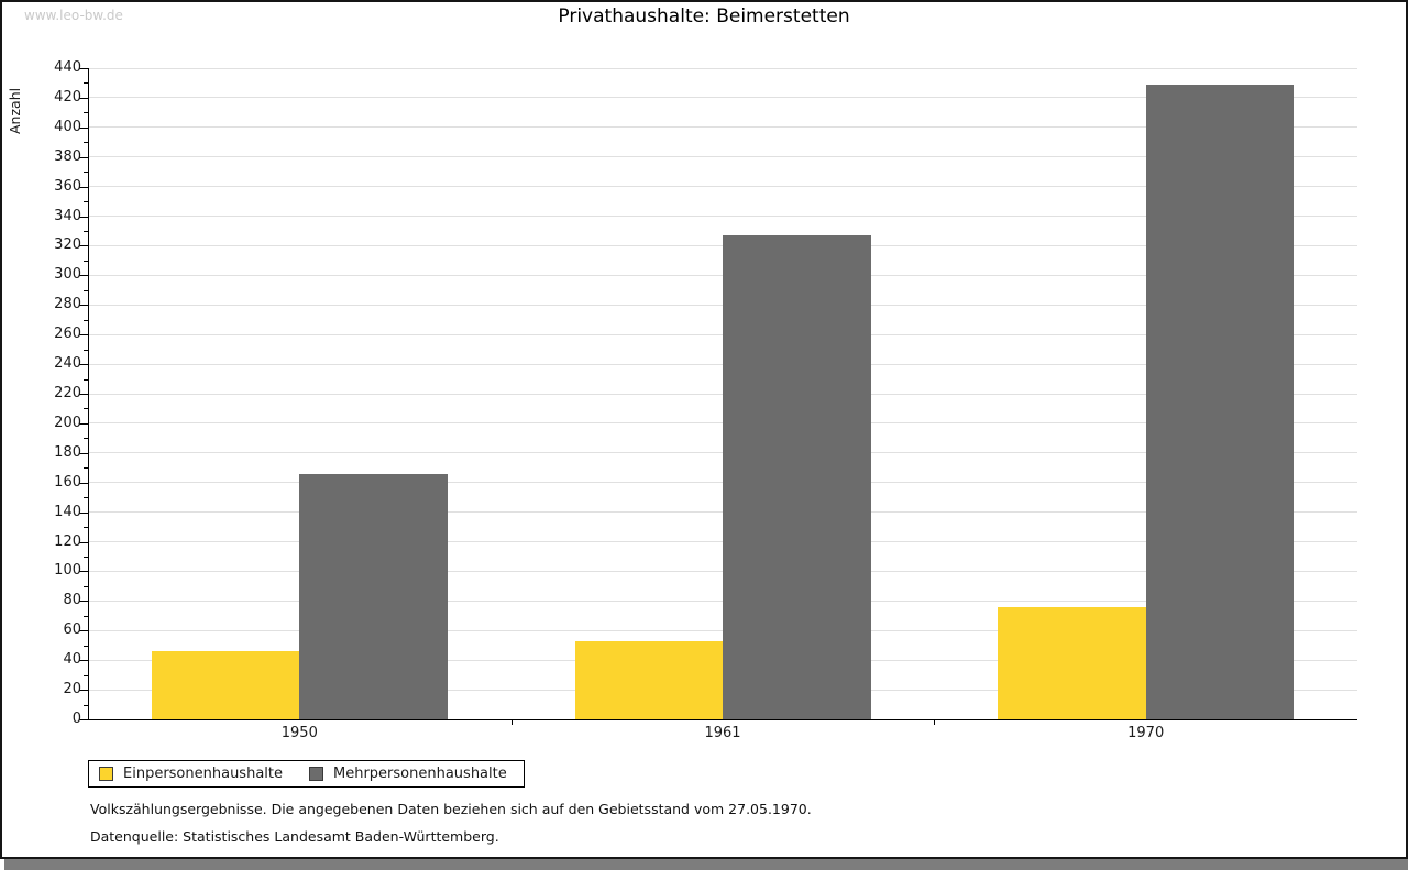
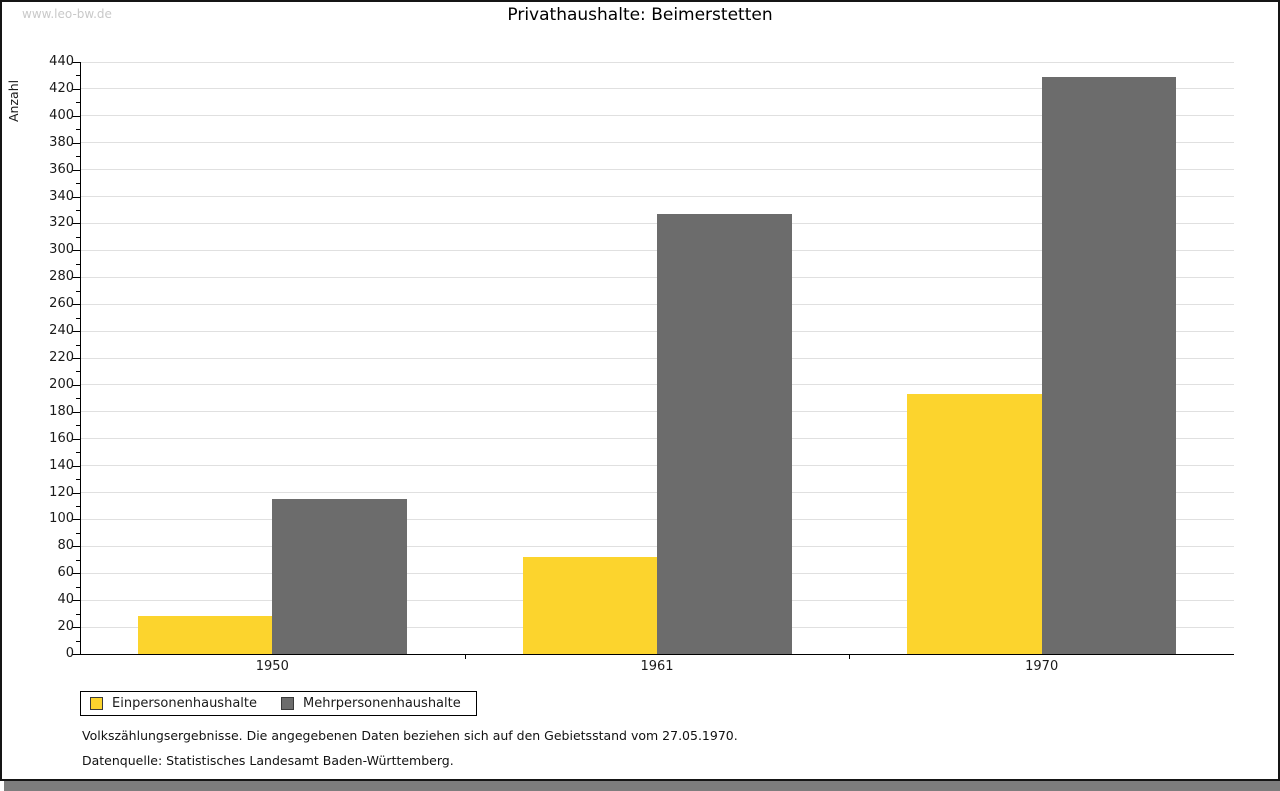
Einpersonenhaushalte/1950: 46 -> 28
Mehrpersonenhaushalte/1950: 166 -> 115
Einpersonenhaushalte/1961: 53 -> 72
Einpersonenhaushalte/1970: 76 -> 193
